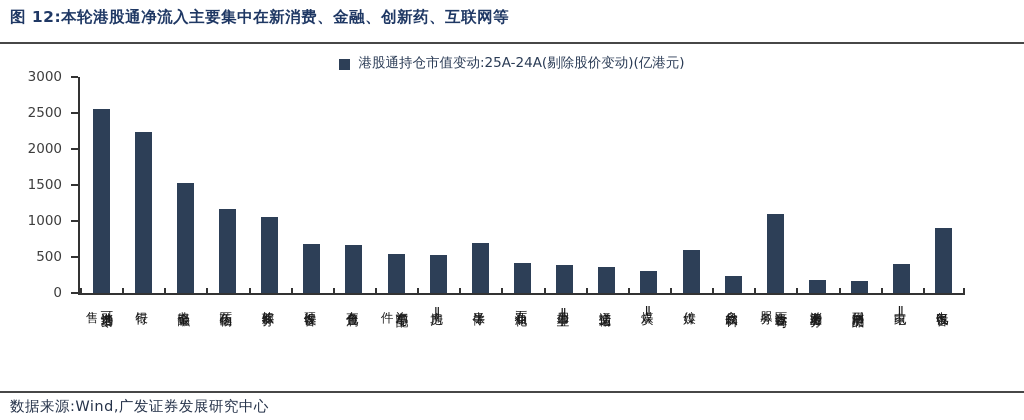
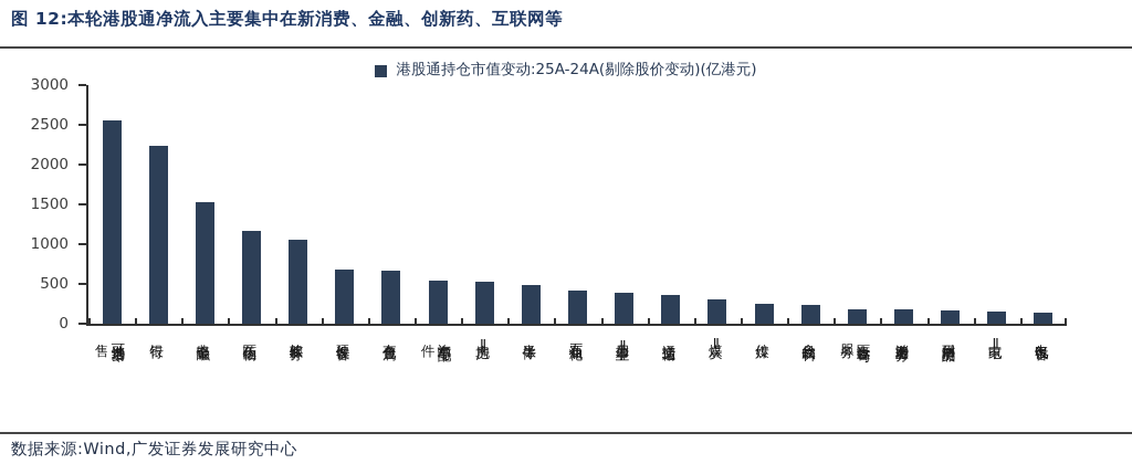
半导体: 700 -> 500
传媒: 600 -> 300
医疗设备与服务: 1100 -> 200
家电Ⅱ: 400 -> 200
电气设备: 900 -> 100
